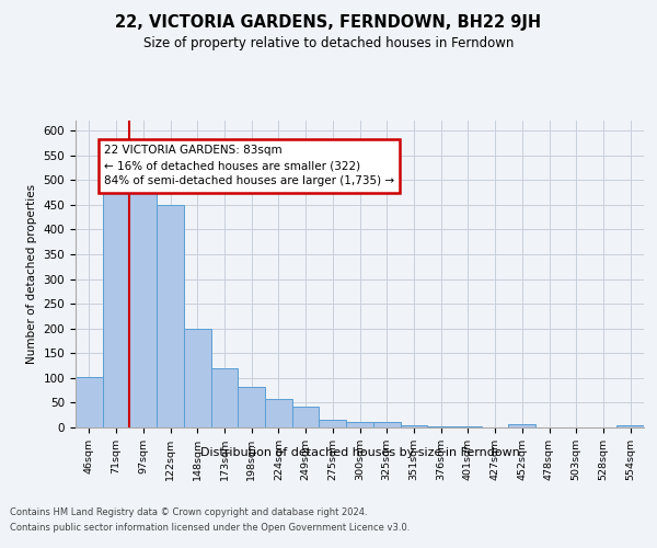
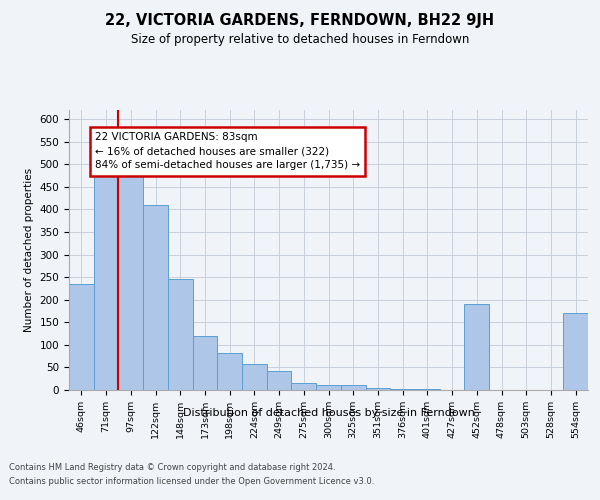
46sqm: 102 -> 235
122sqm: 450 -> 410
148sqm: 200 -> 245
452sqm: 6 -> 190
554sqm: 5 -> 170
